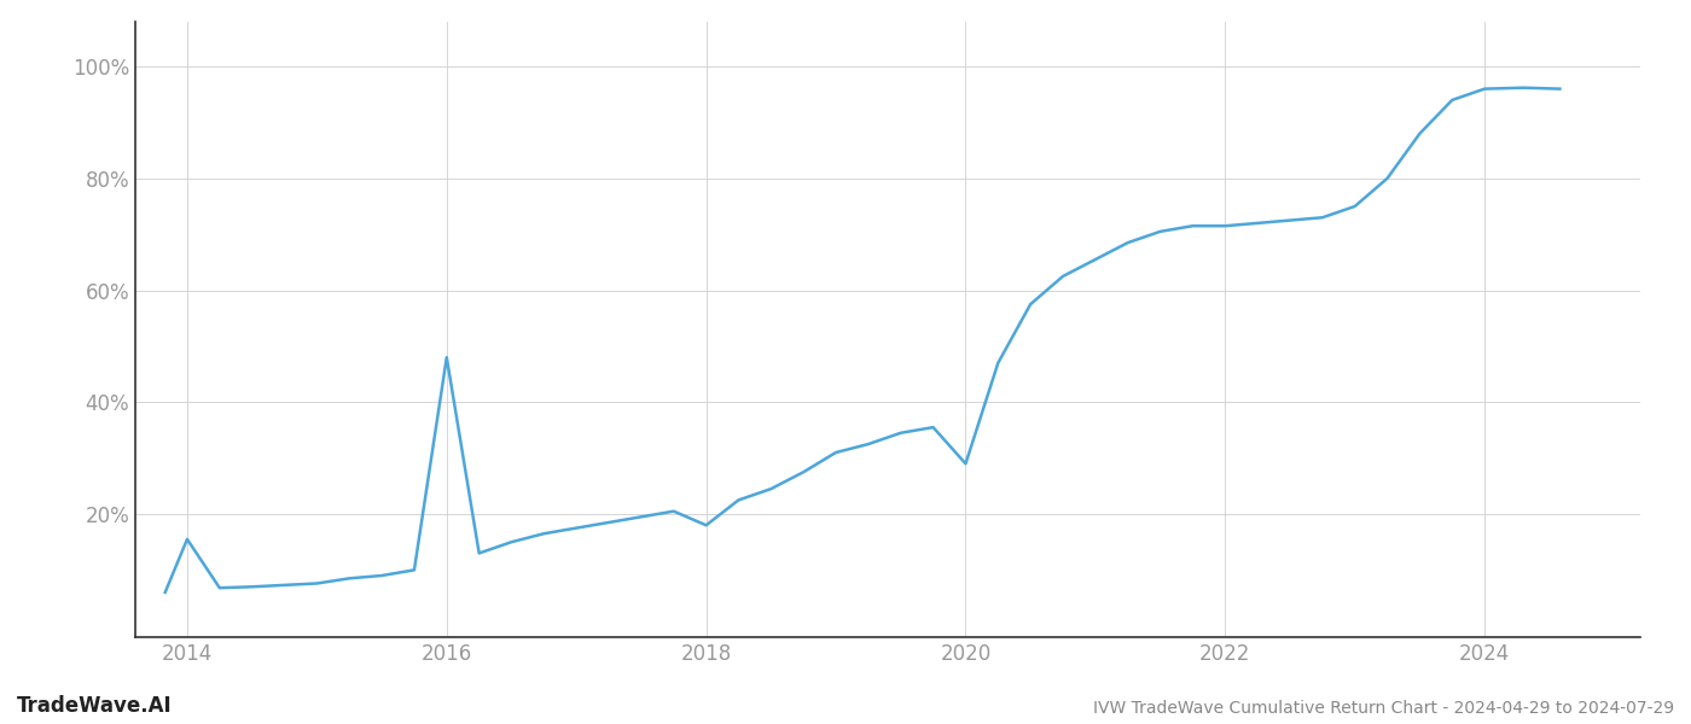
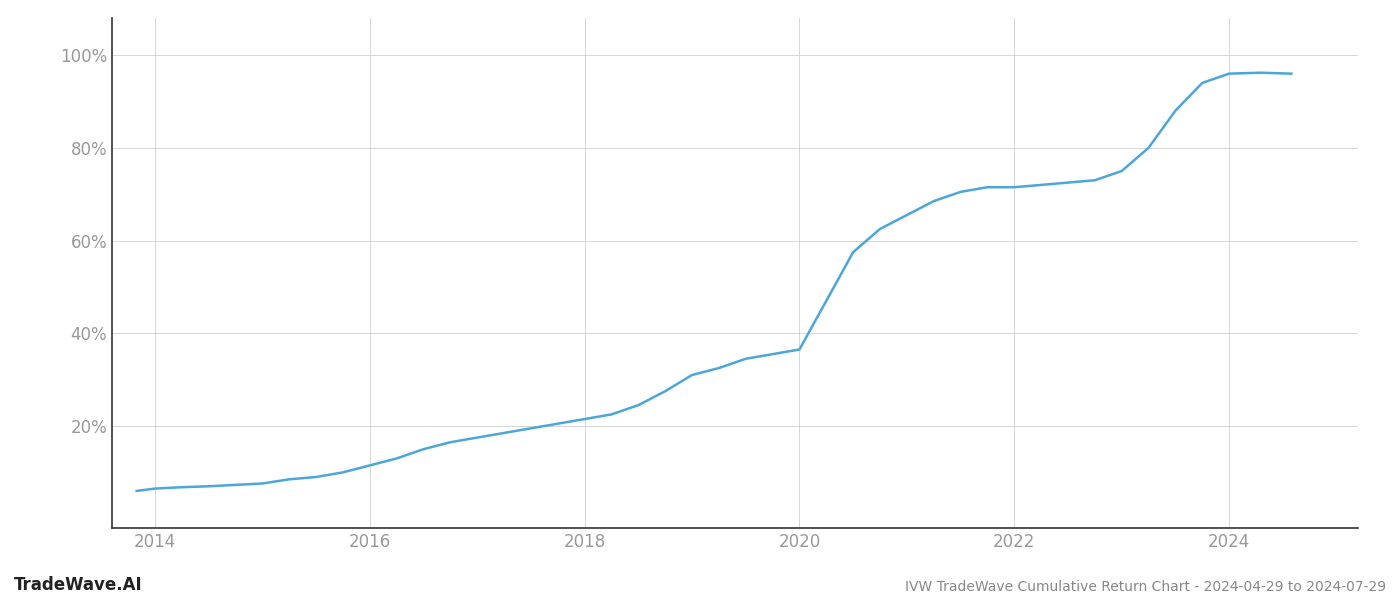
2014: 15.5% -> 6.5%
2016: 48.0% -> 11.5%
2018: 18.0% -> 21.5%
2020: 29.0% -> 36.5%
